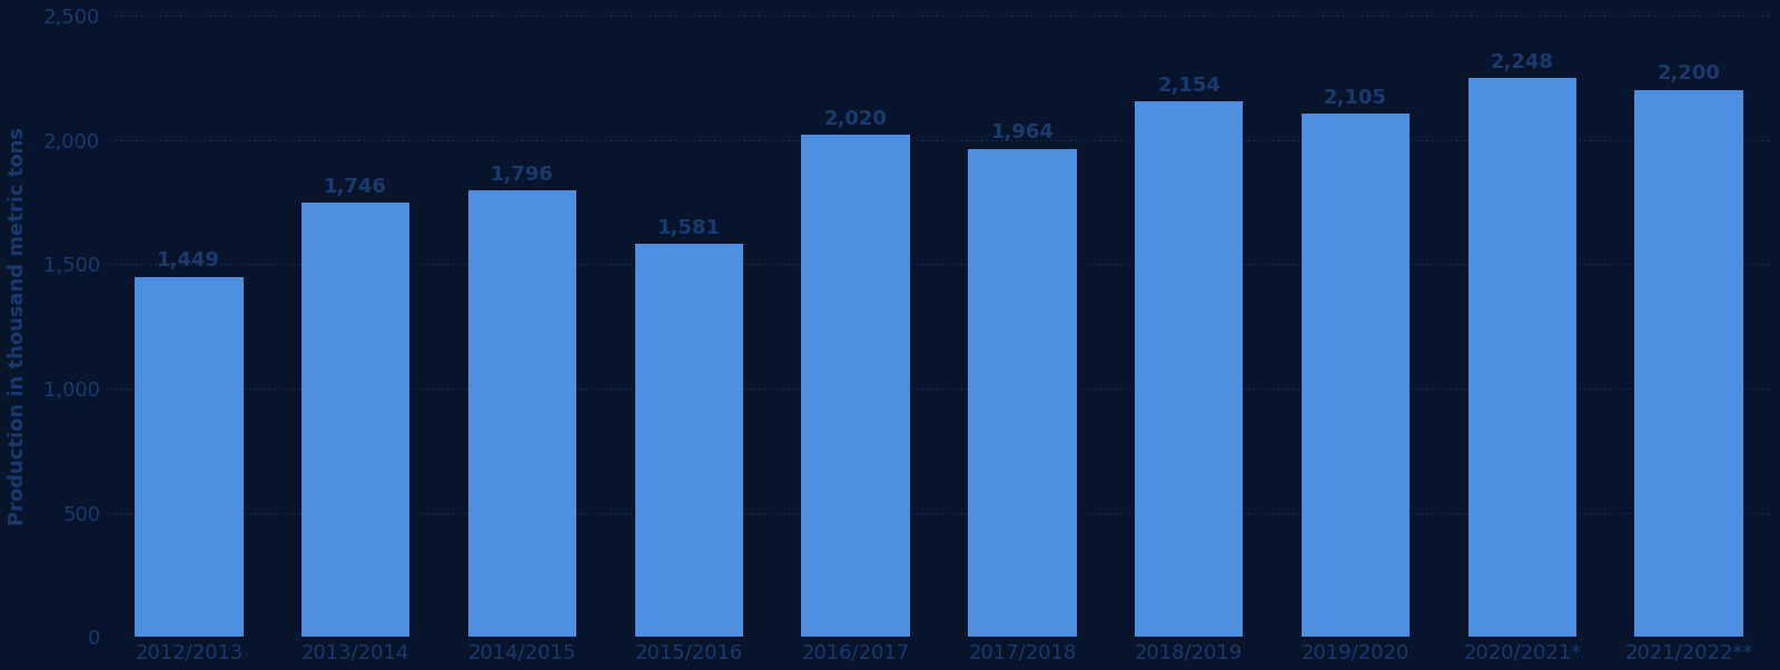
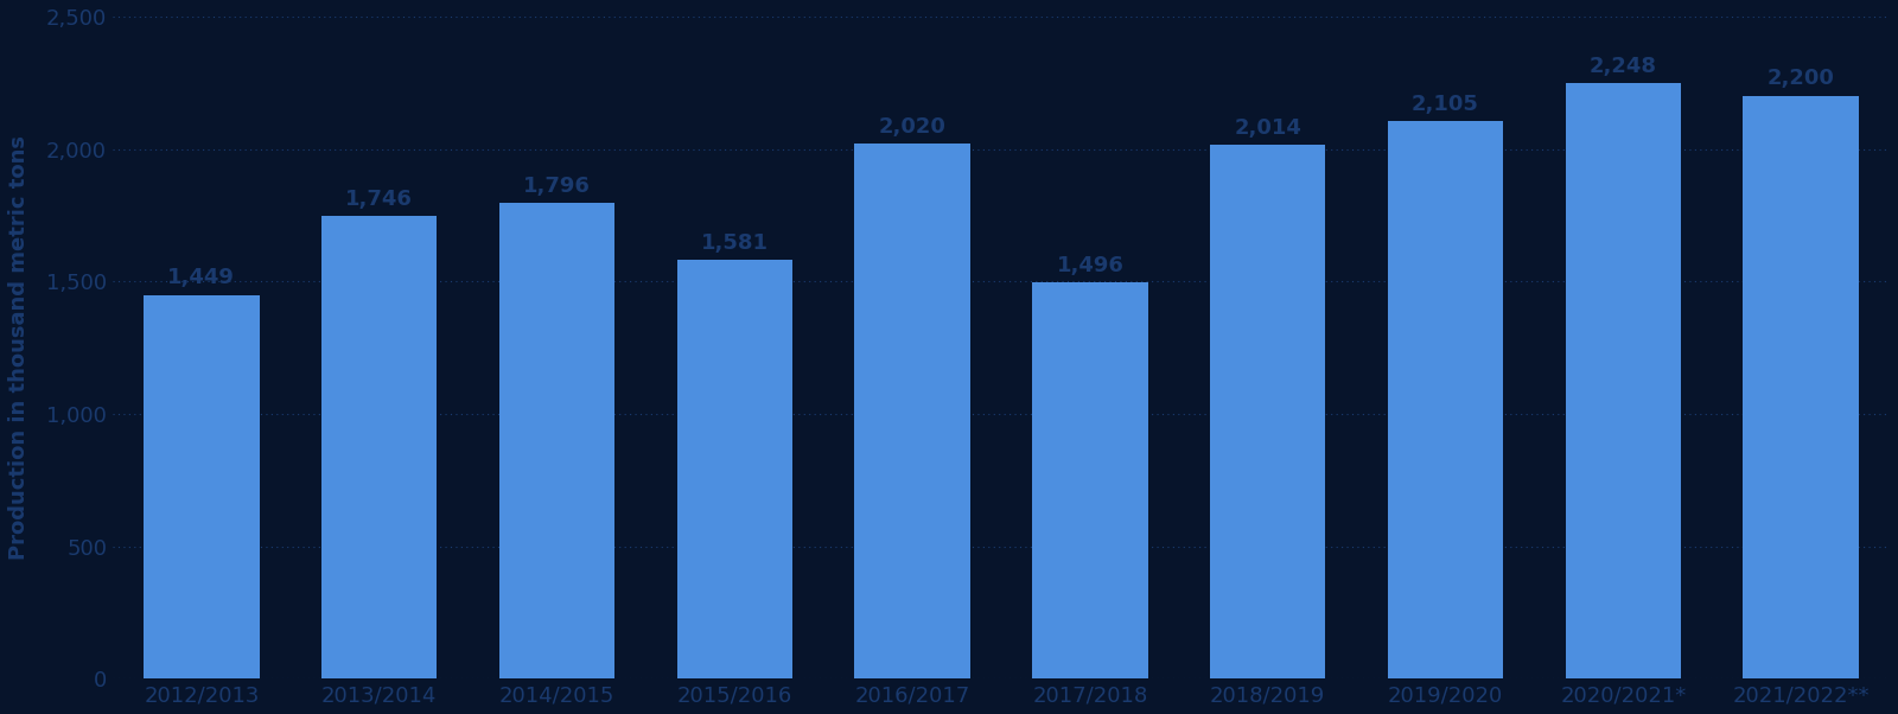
2017/2018: 1,964 -> 1,496
2018/2019: 2,154 -> 2,014
